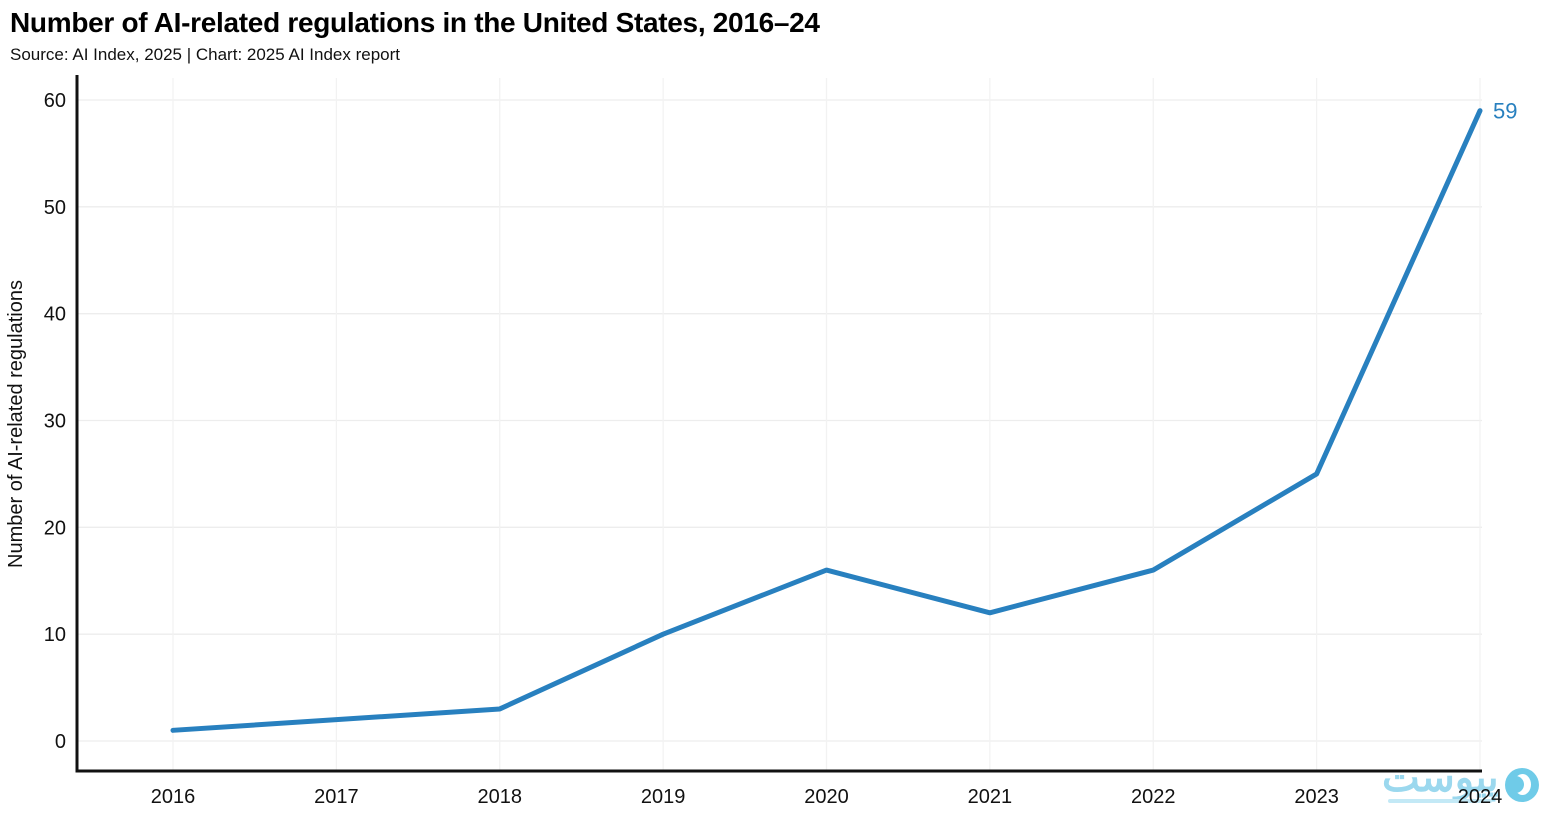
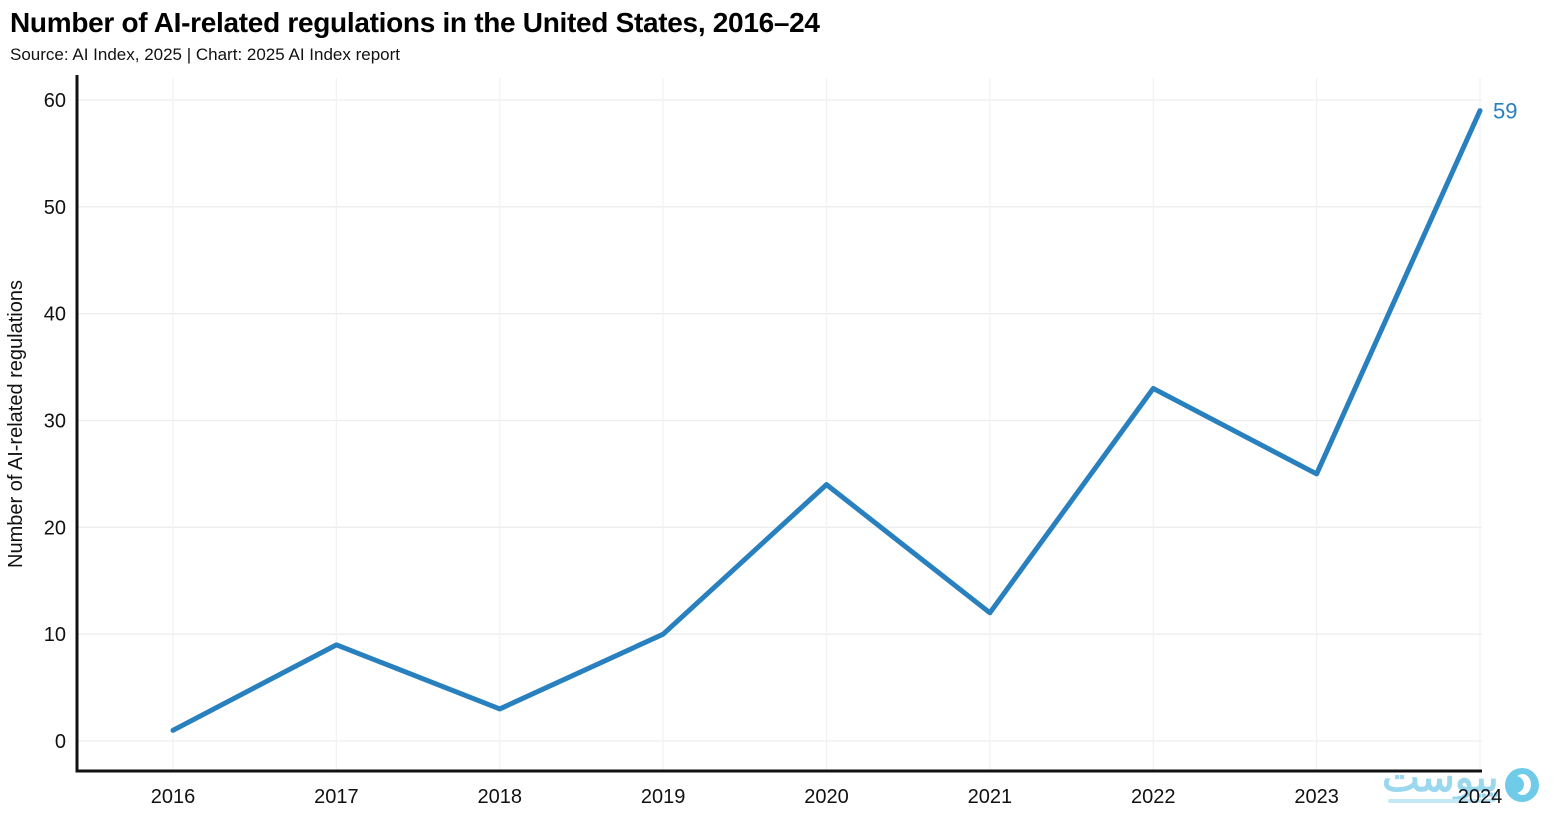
2017: 2 -> 9
2020: 16 -> 24
2022: 16 -> 33
